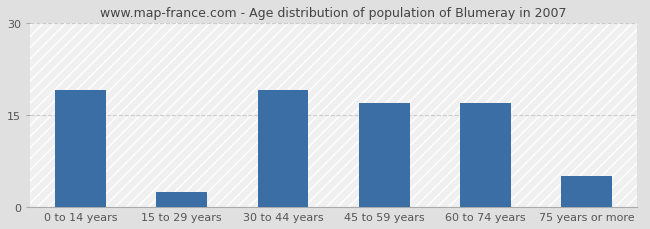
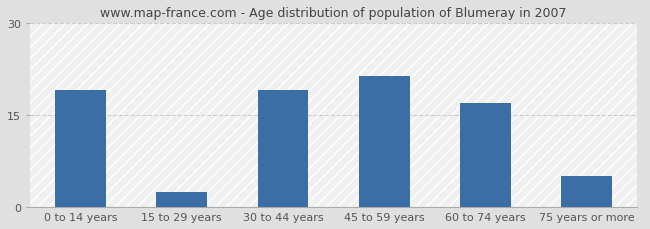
45 to 59 years: 17.0 -> 21.4
